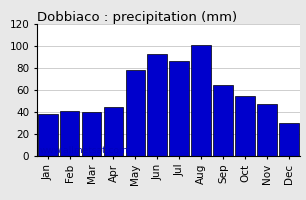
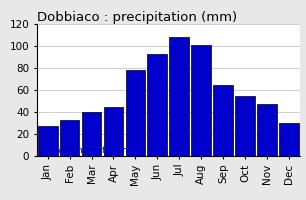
Jan: 38 -> 27
Feb: 41 -> 33
Jul: 86 -> 108
